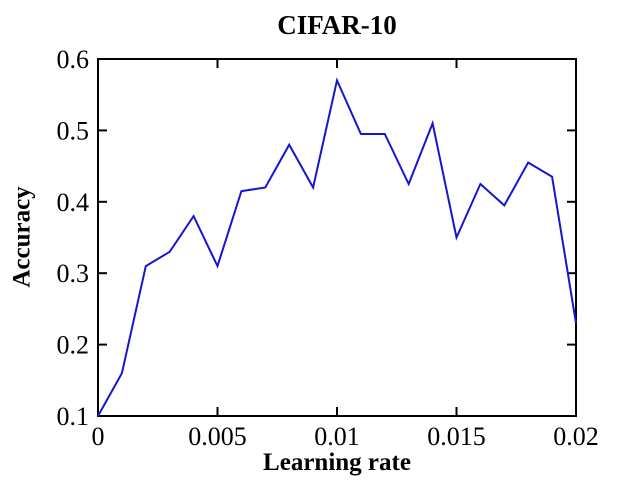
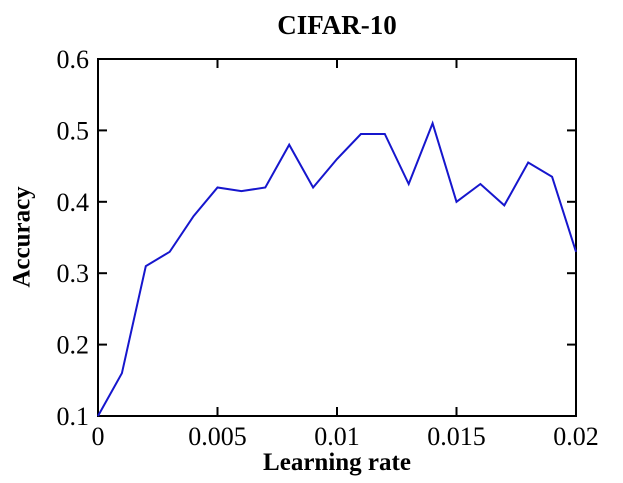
0.005: 0.31 -> 0.42
0.01: 0.57 -> 0.46
0.015: 0.35 -> 0.40
0.02: 0.23 -> 0.33
